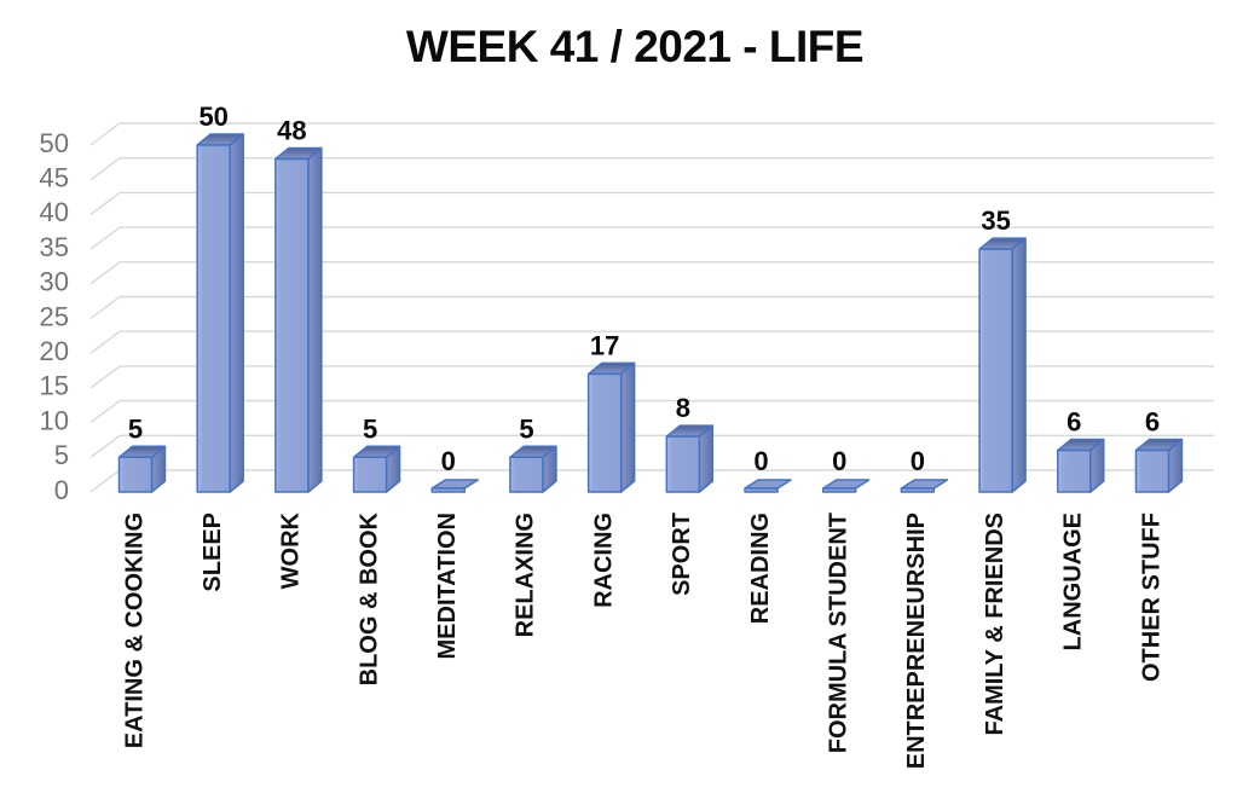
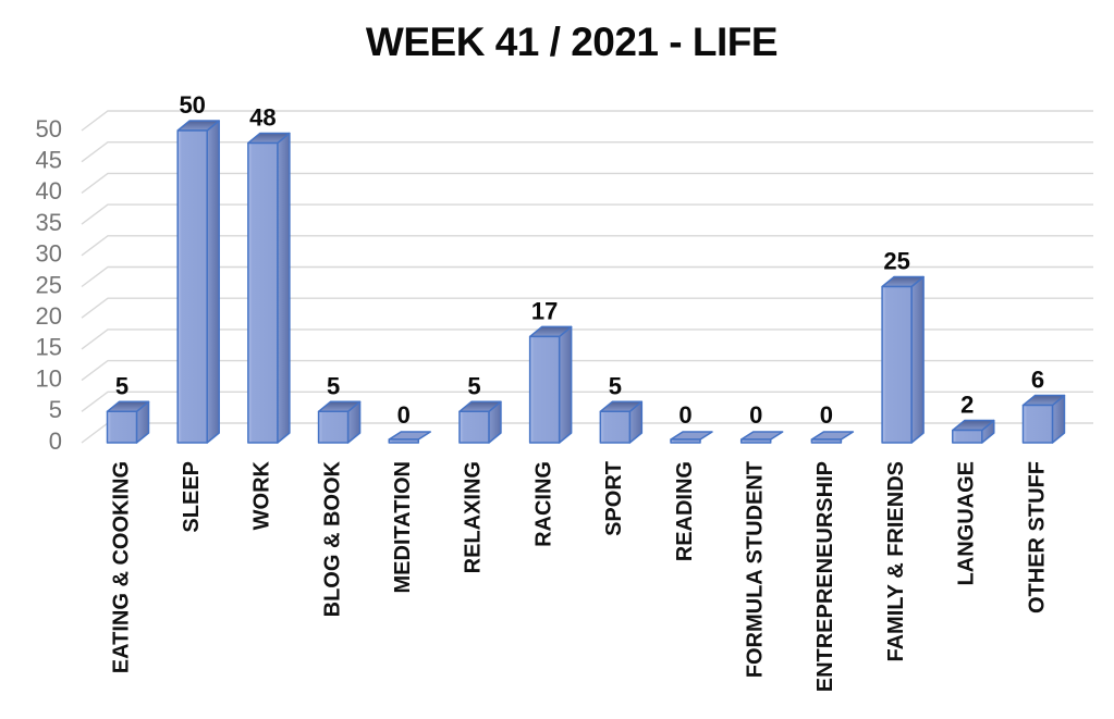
SPORT: 8 -> 5
FAMILY & FRIENDS: 35 -> 25
LANGUAGE: 6 -> 2
